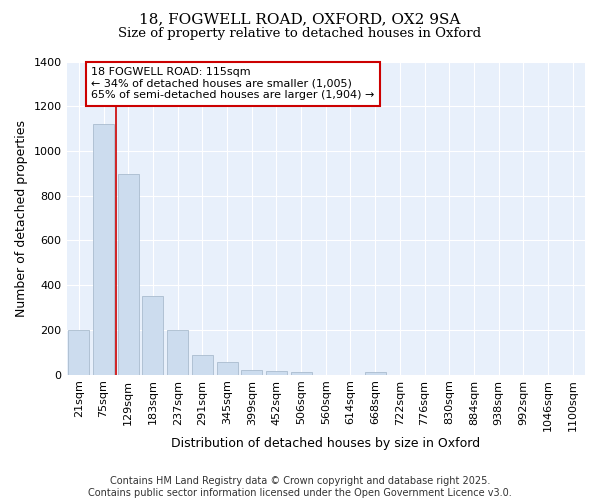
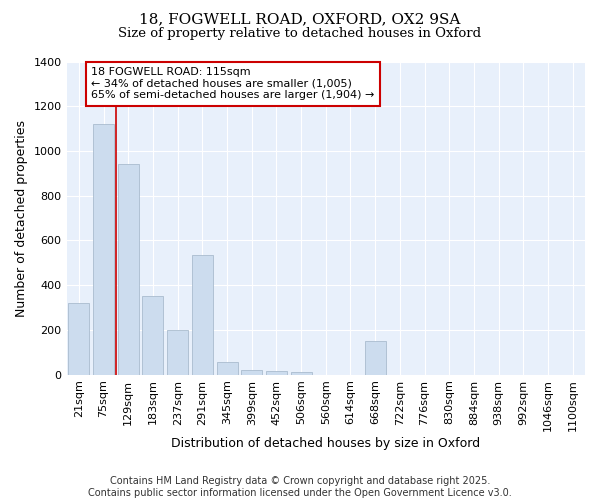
21sqm: 198 -> 320
129sqm: 895 -> 940
291sqm: 90 -> 535
668sqm: 12 -> 150
